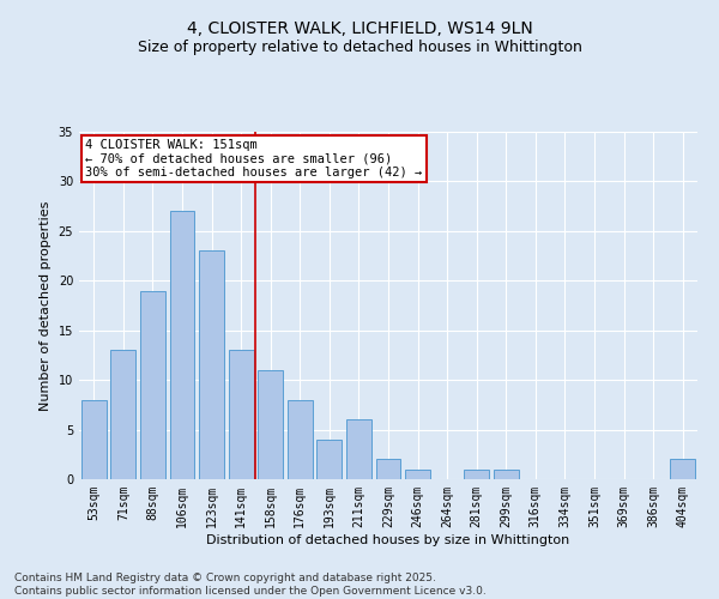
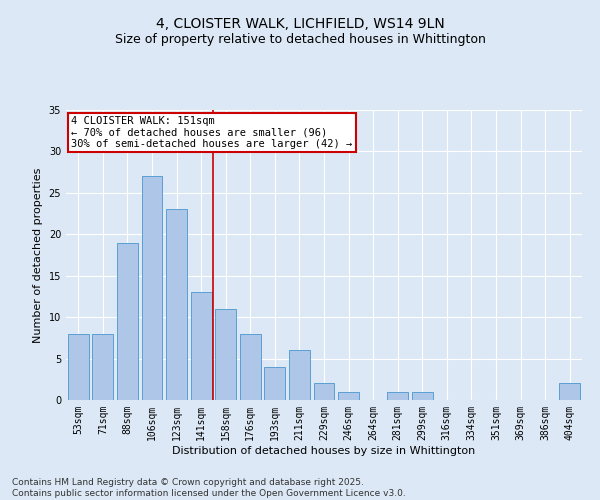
71sqm: 13 -> 8
